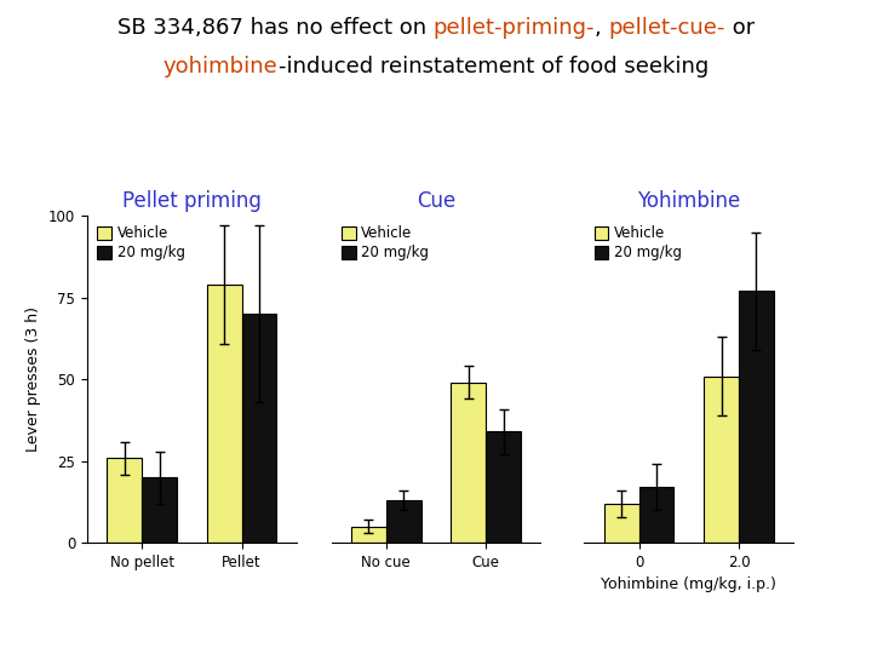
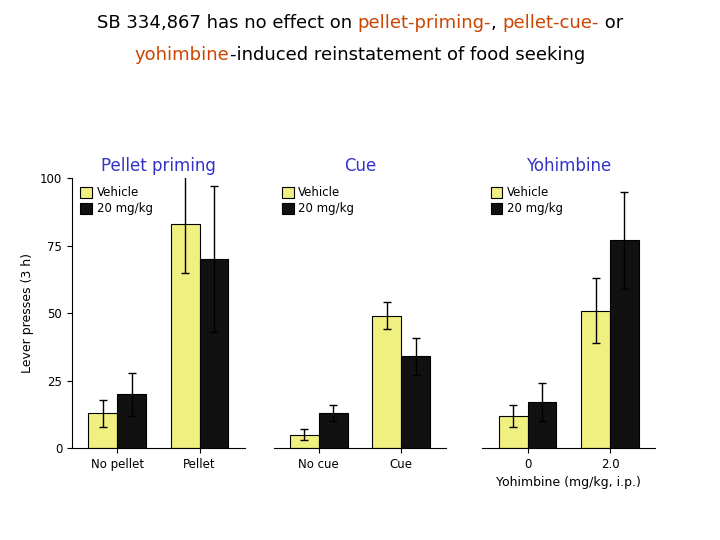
Pellet priming/Vehicle/No pellet: 26 -> 13
Pellet priming/Vehicle/Pellet: 79 -> 83
